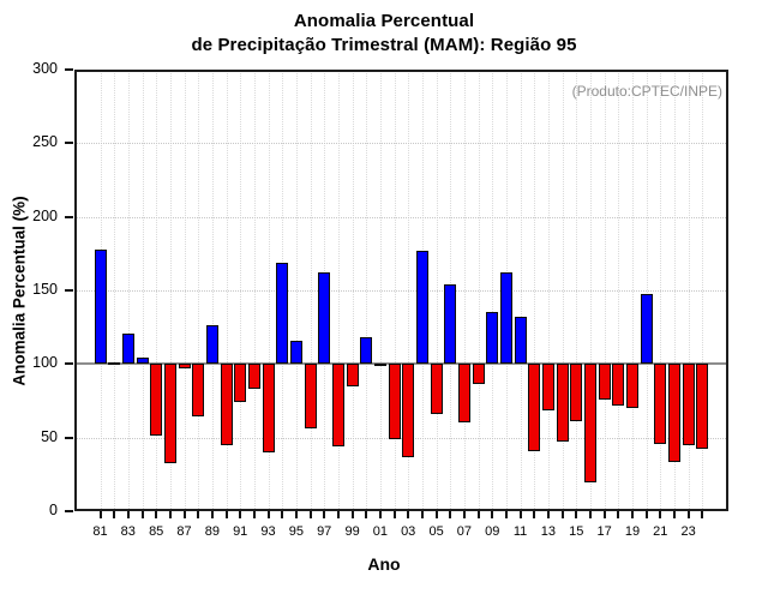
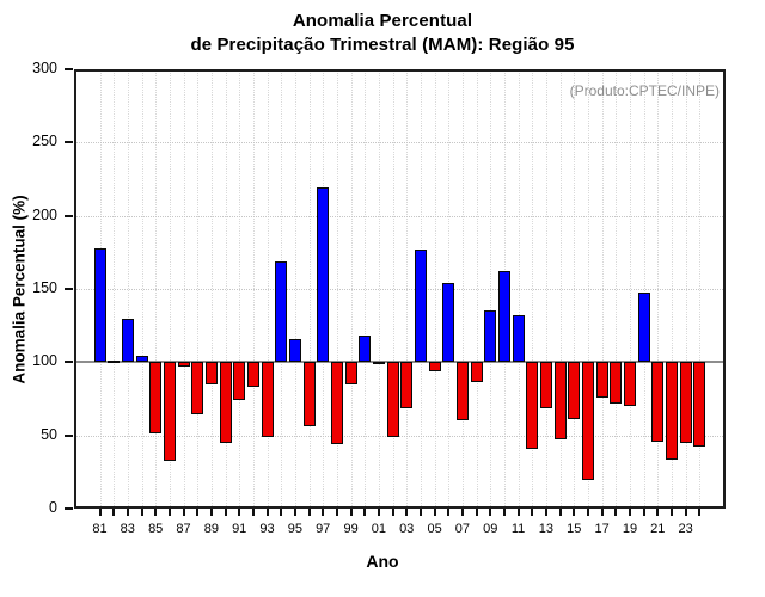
83: 121 -> 130
89: 126 -> 85
93: 40 -> 49
97: 162 -> 219
03: 37 -> 68
05: 66 -> 94
